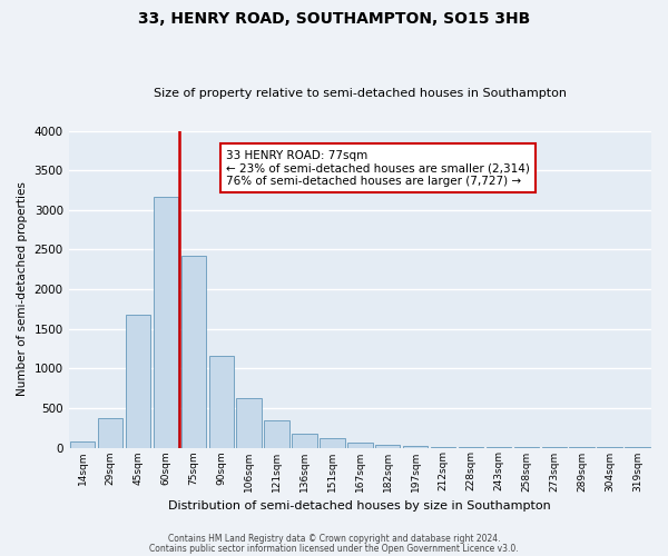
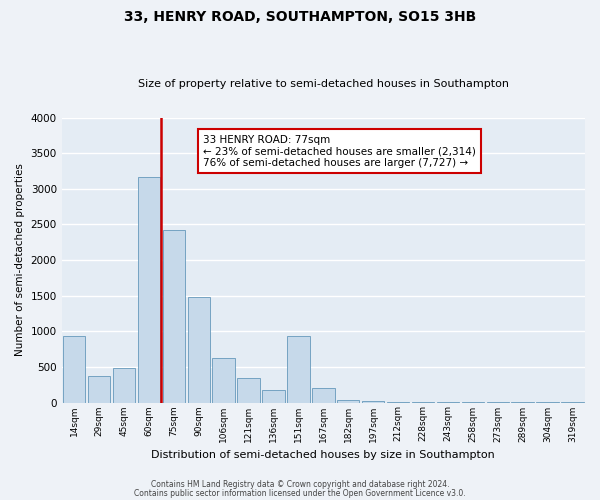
14sqm: 80 -> 940
45sqm: 1680 -> 480
90sqm: 1160 -> 1480
151sqm: 120 -> 940
167sqm: 60 -> 200
